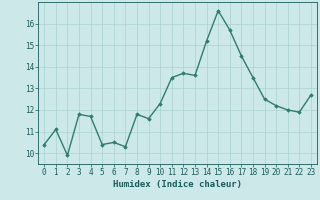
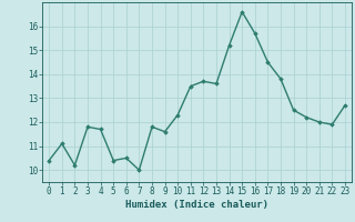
2: 9.9 -> 10.2
7: 10.3 -> 10.0
18: 13.5 -> 13.8
